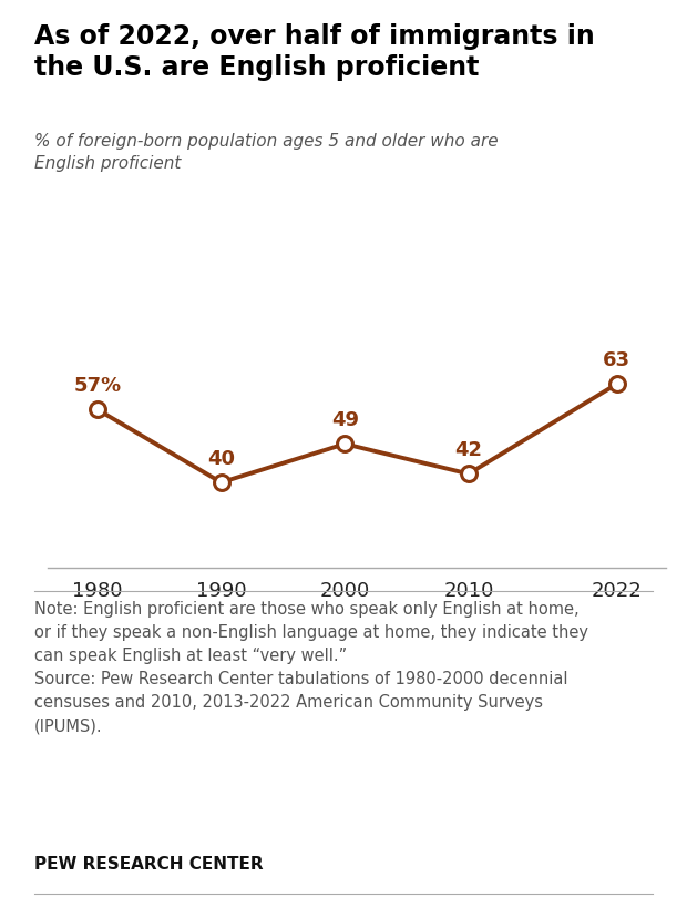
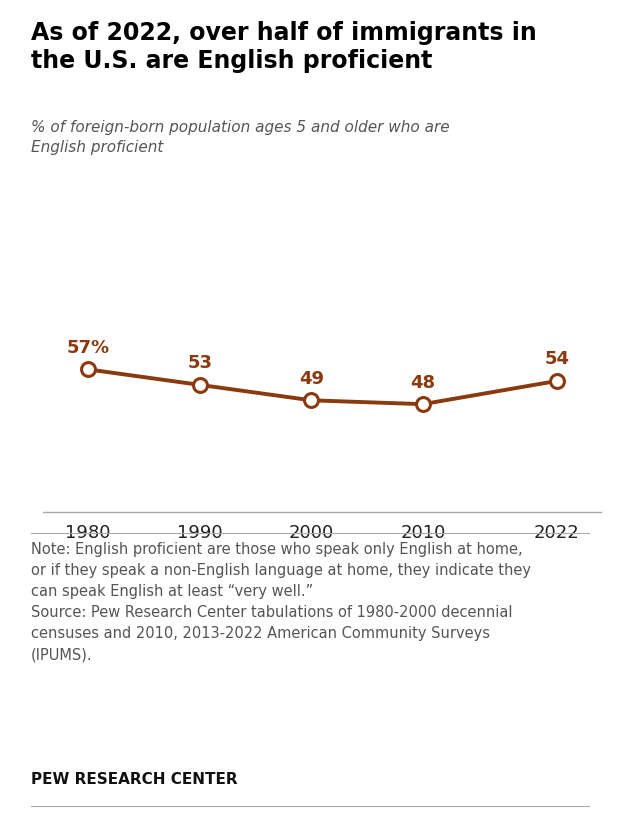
1990: 40 -> 53
2010: 42 -> 48
2022: 63 -> 54
